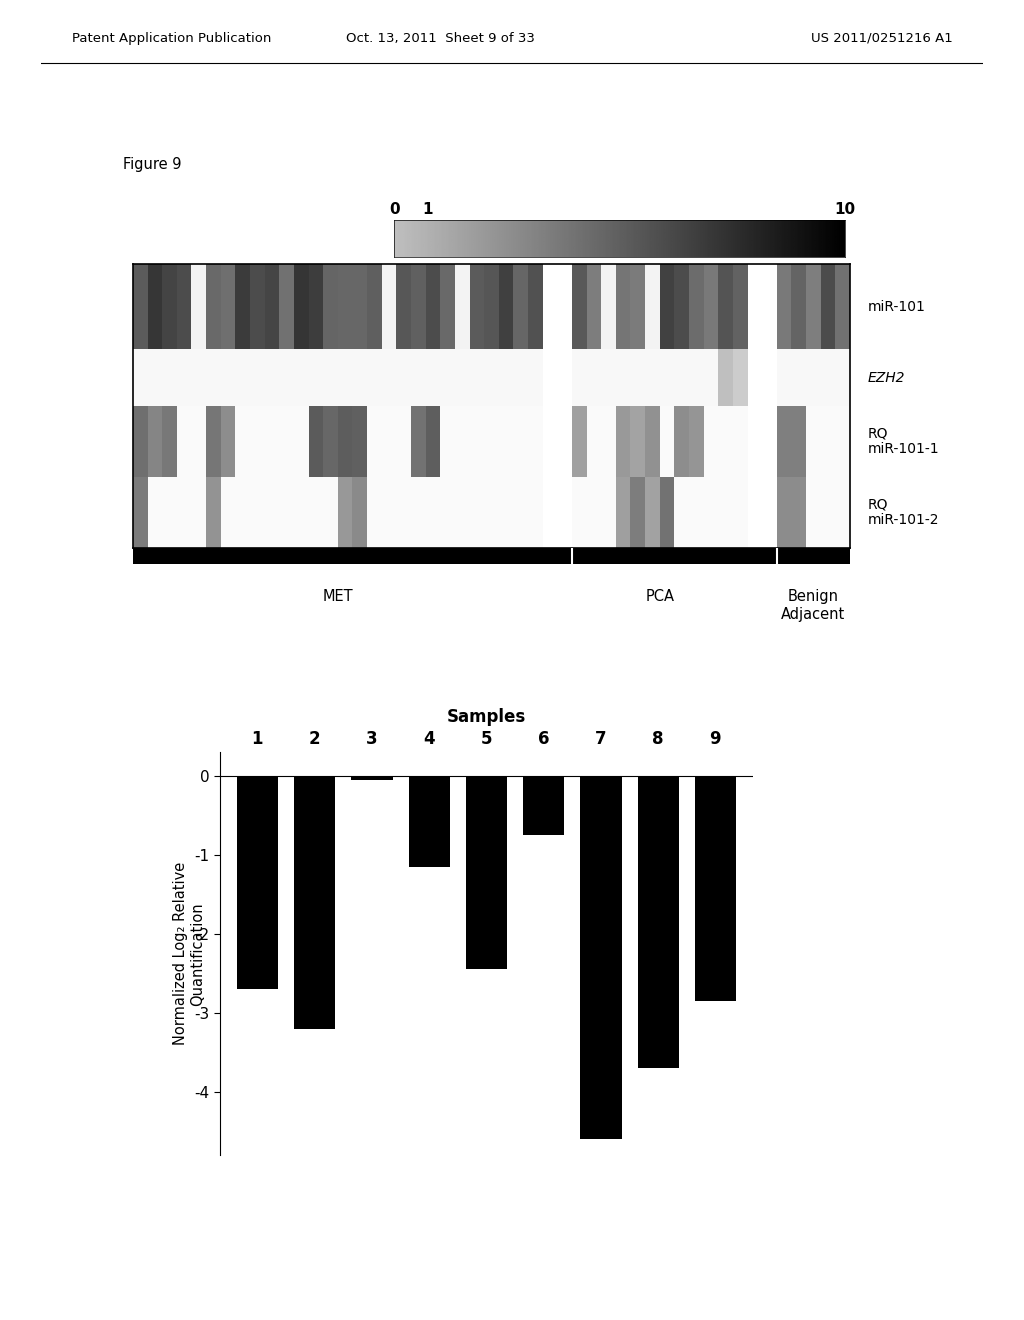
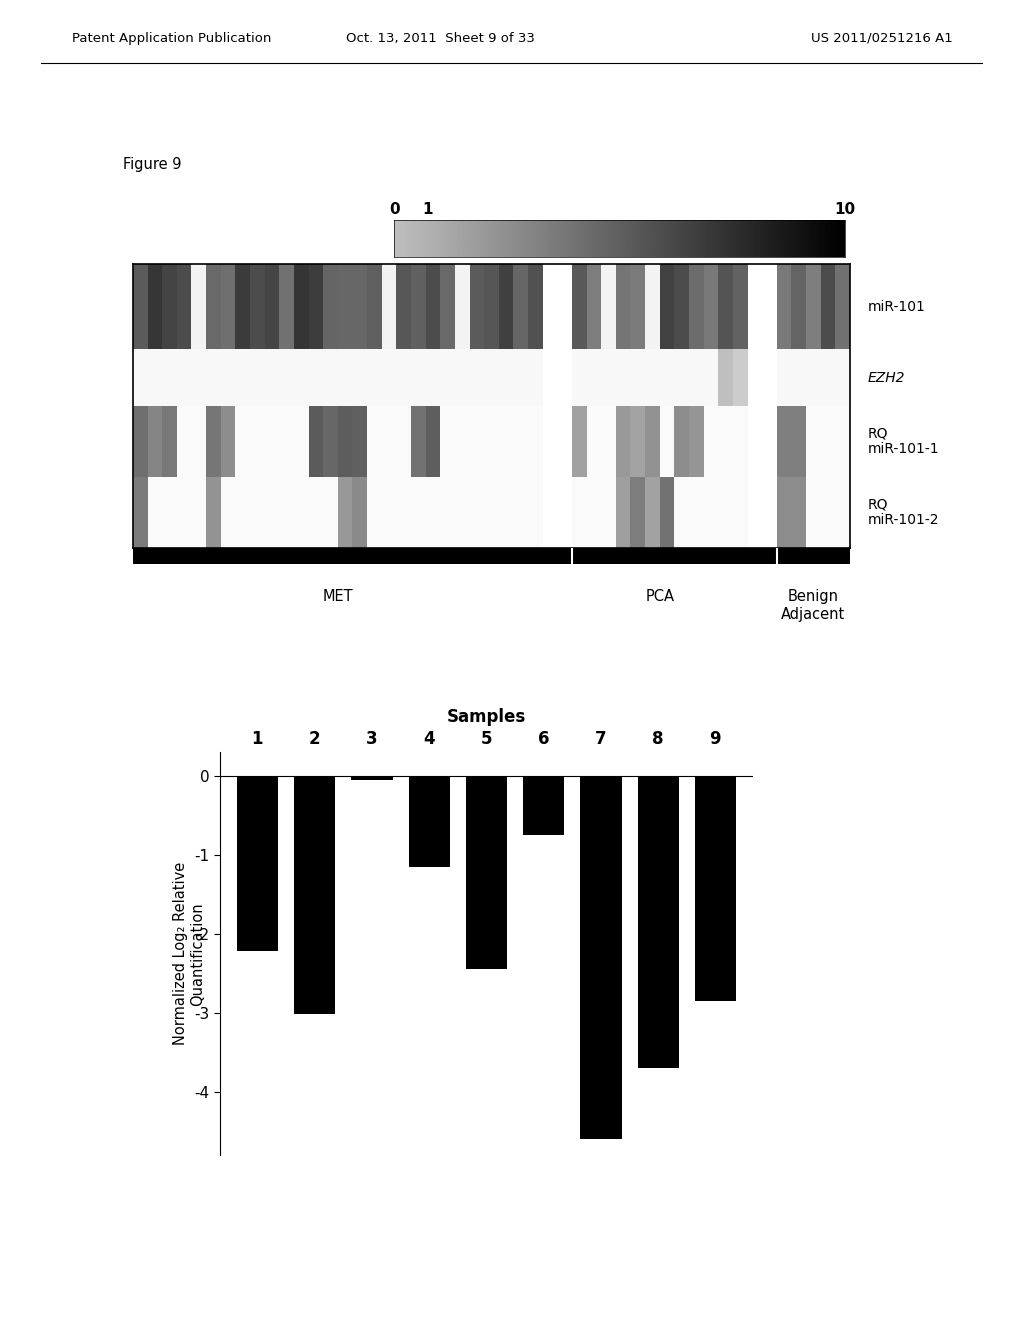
1: -2.70 -> -2.22
2: -3.20 -> -3.02
